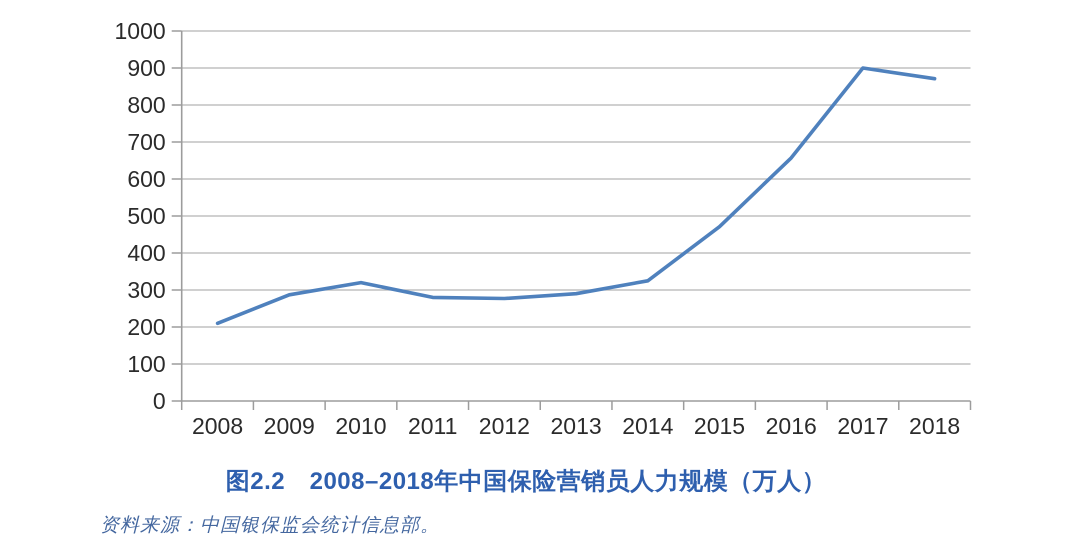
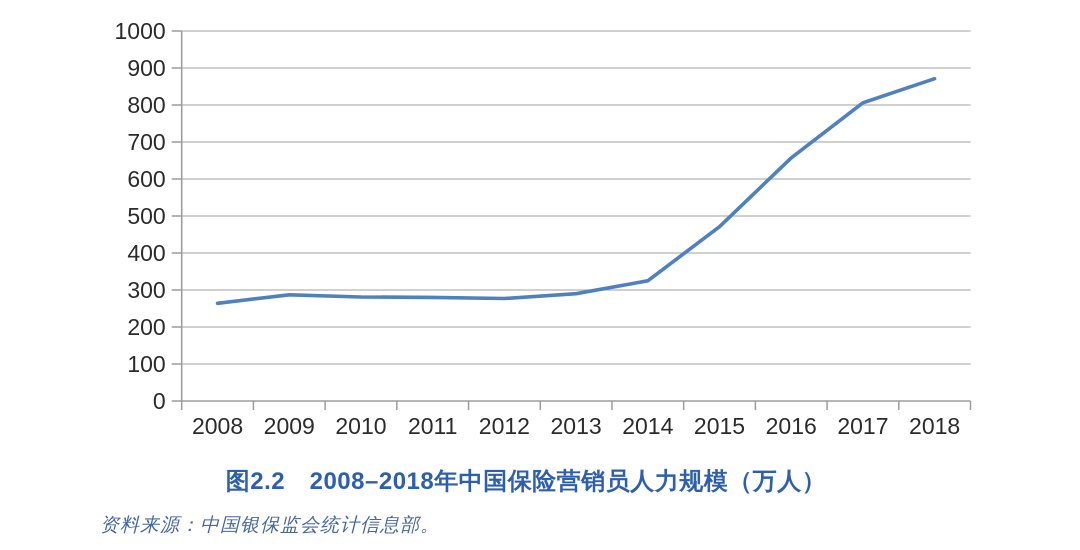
2008: 210 -> 260
2010: 320 -> 280
2017: 900 -> 810
